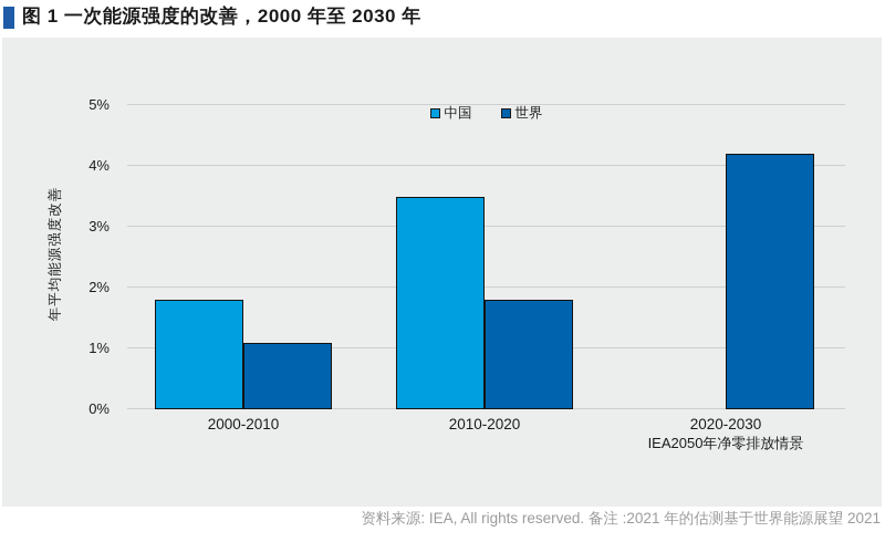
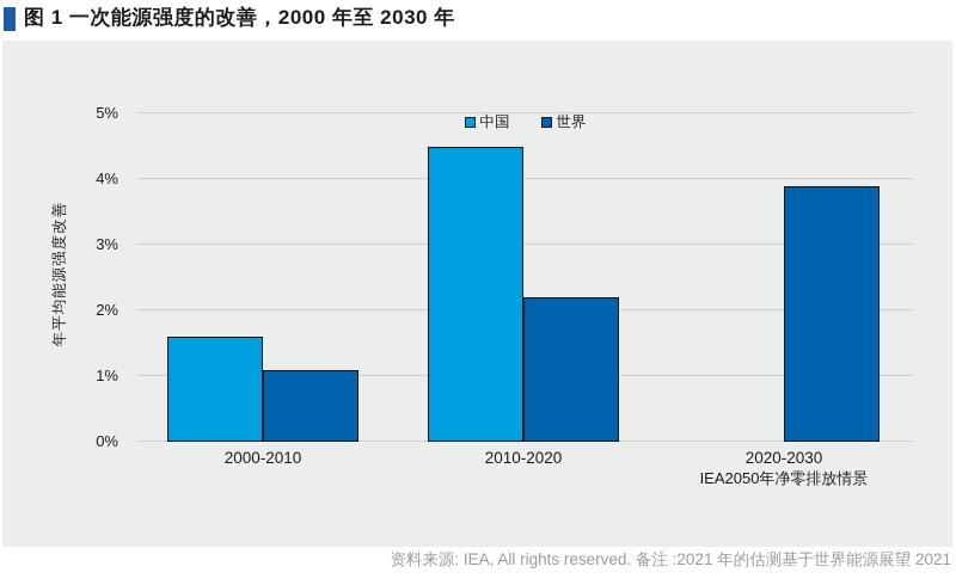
中国/2000-2010: 1.8% -> 1.6%
中国/2010-2020: 3.5% -> 4.5%
世界/2010-2020: 1.8% -> 2.2%
世界/2020-2030: 4.2% -> 3.9%
